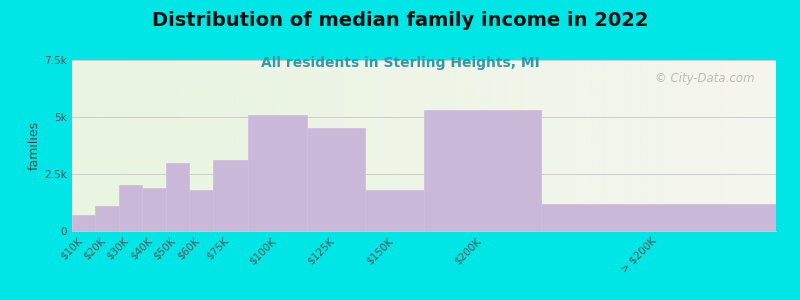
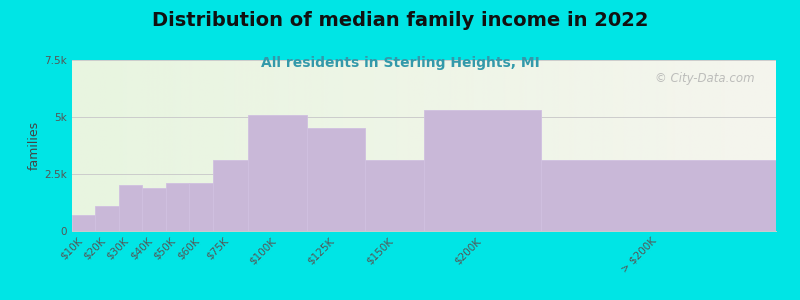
$50K: 3.0k -> 2.1k
$60K: 1.8k -> 2.1k
$150K: 1.8k -> 3.1k
> $200K: 1.2k -> 3.1k
